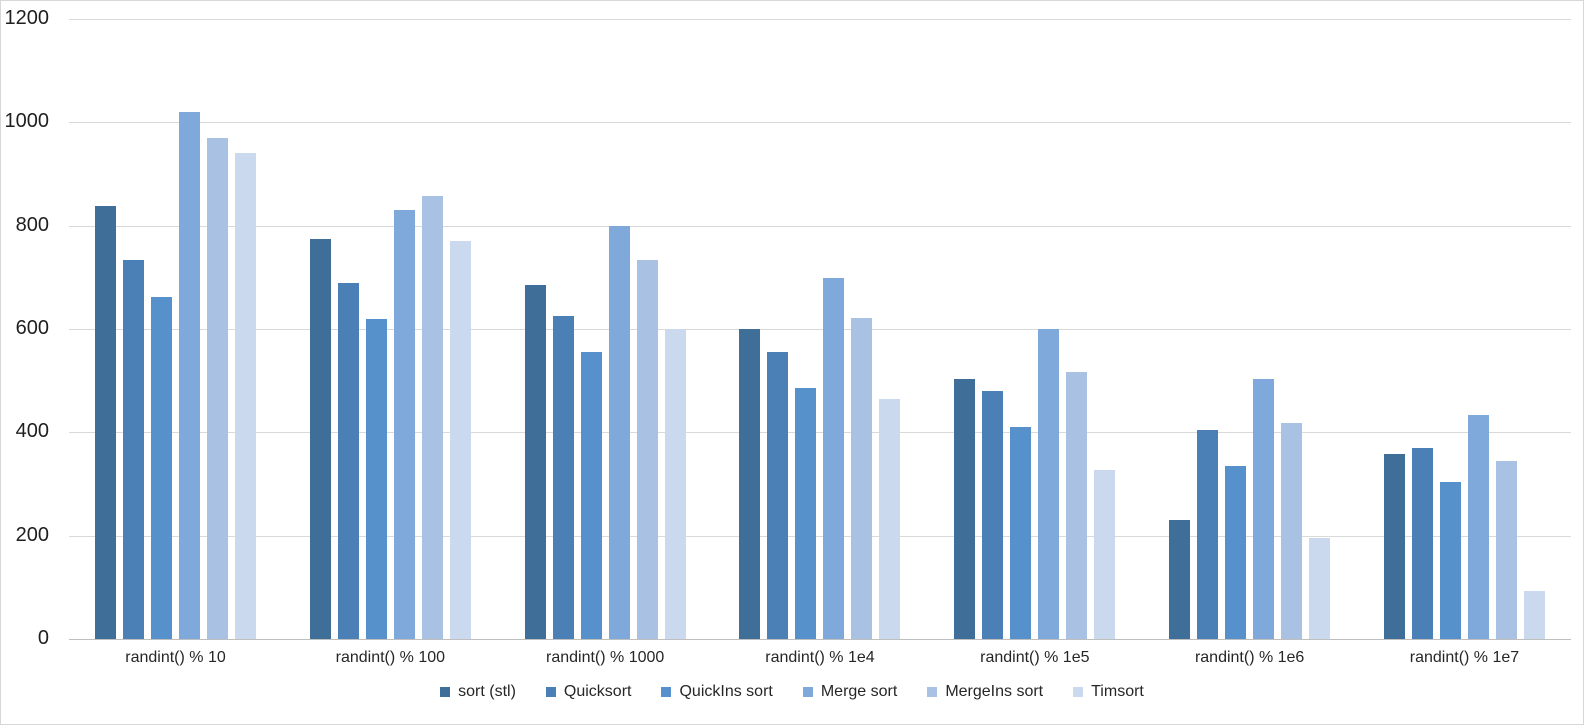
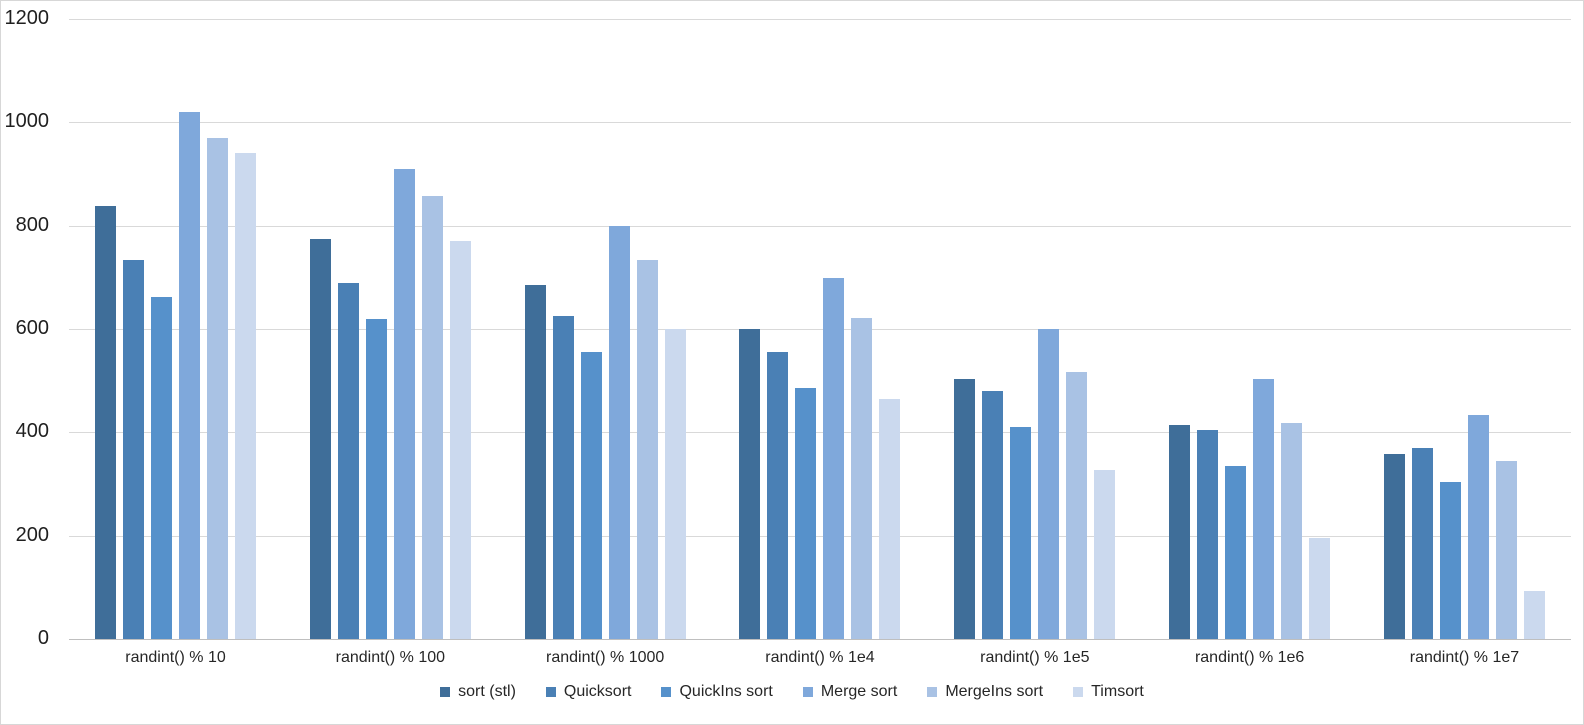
Merge sort/randint() % 100: 830 -> 910
sort (stl)/randint() % 1e6: 230 -> 410
